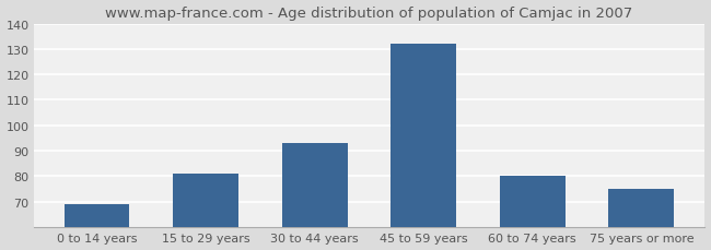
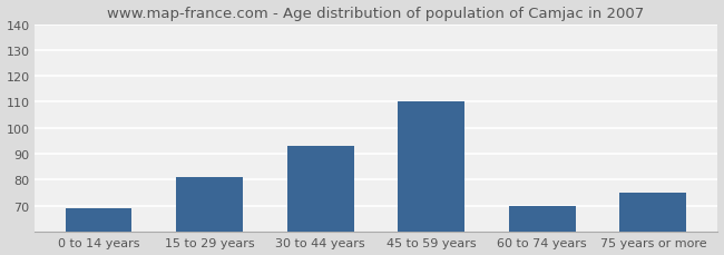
45 to 59 years: 132 -> 110
60 to 74 years: 80 -> 70
